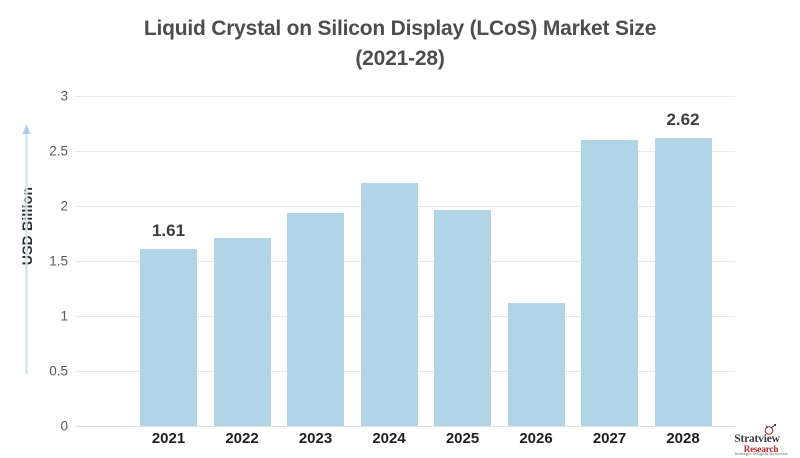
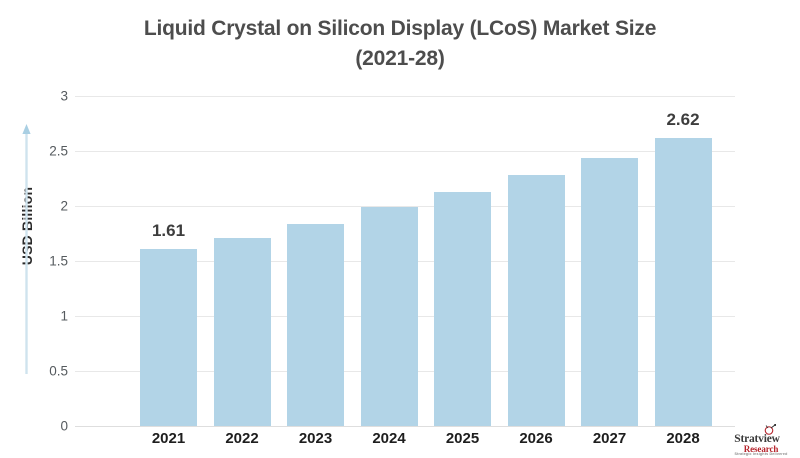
2023: 1.94 -> 1.84
2024: 2.21 -> 1.99
2025: 1.96 -> 2.13
2026: 1.12 -> 2.28
2027: 2.60 -> 2.44
